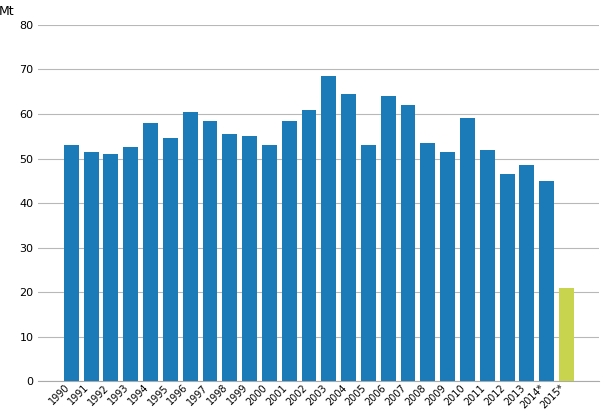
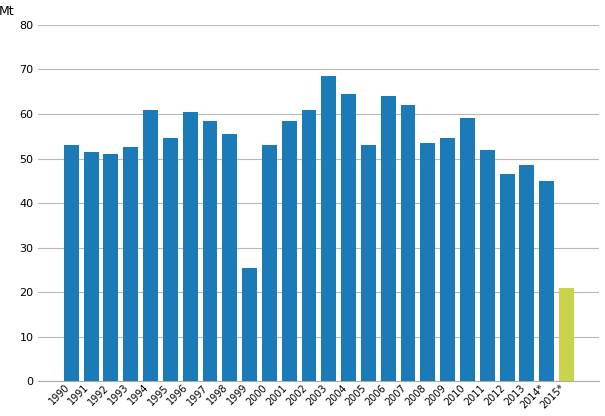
1994: 58.0 -> 61.0
1999: 55.0 -> 25.5
2009: 51.5 -> 54.5
